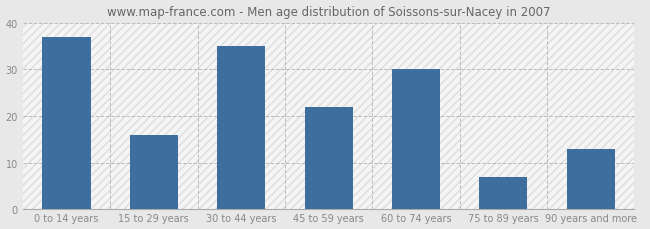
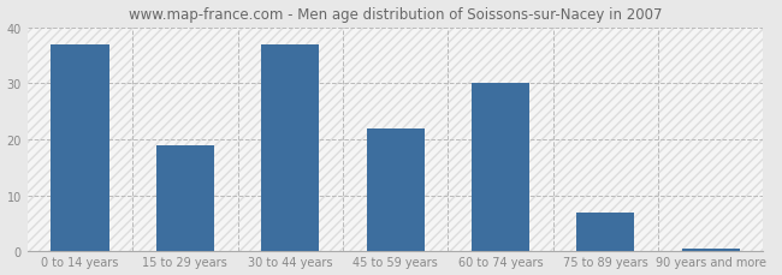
15 to 29 years: 16.0 -> 19.0
30 to 44 years: 35.0 -> 37.0
90 years and more: 13.0 -> 0.5
